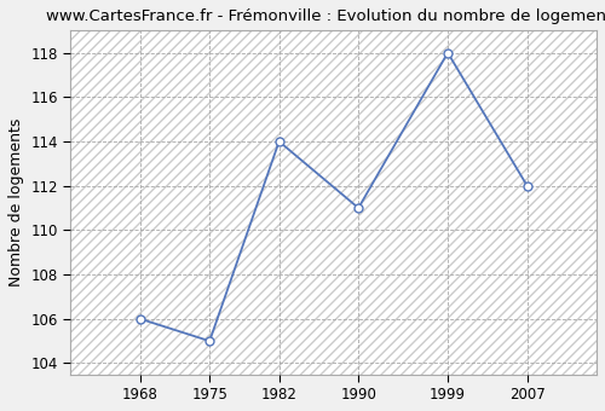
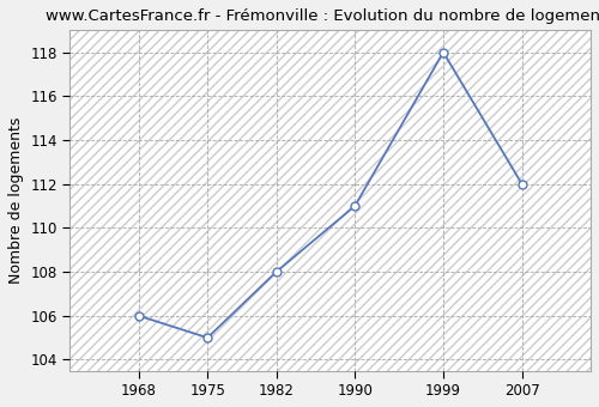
1982: 114 -> 108
